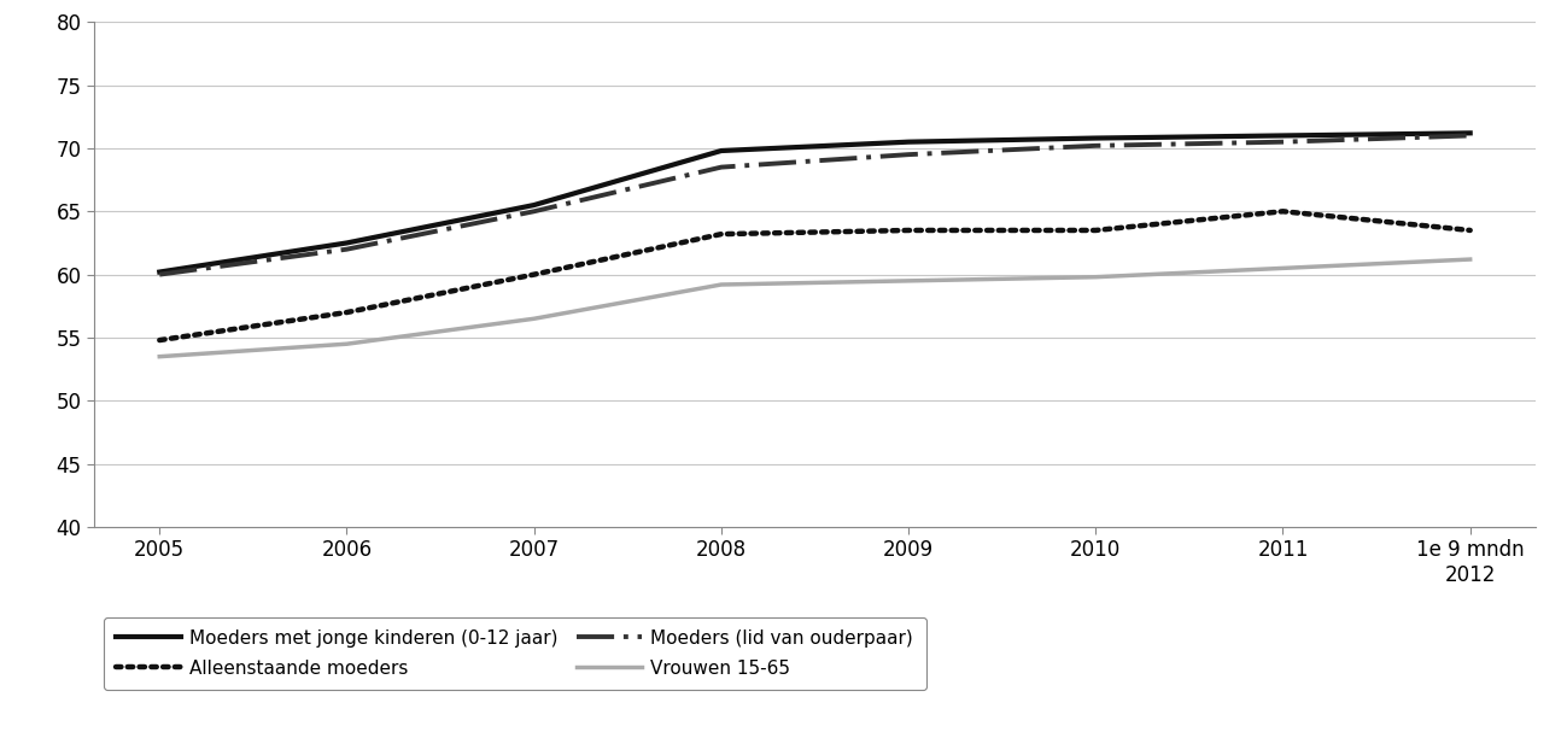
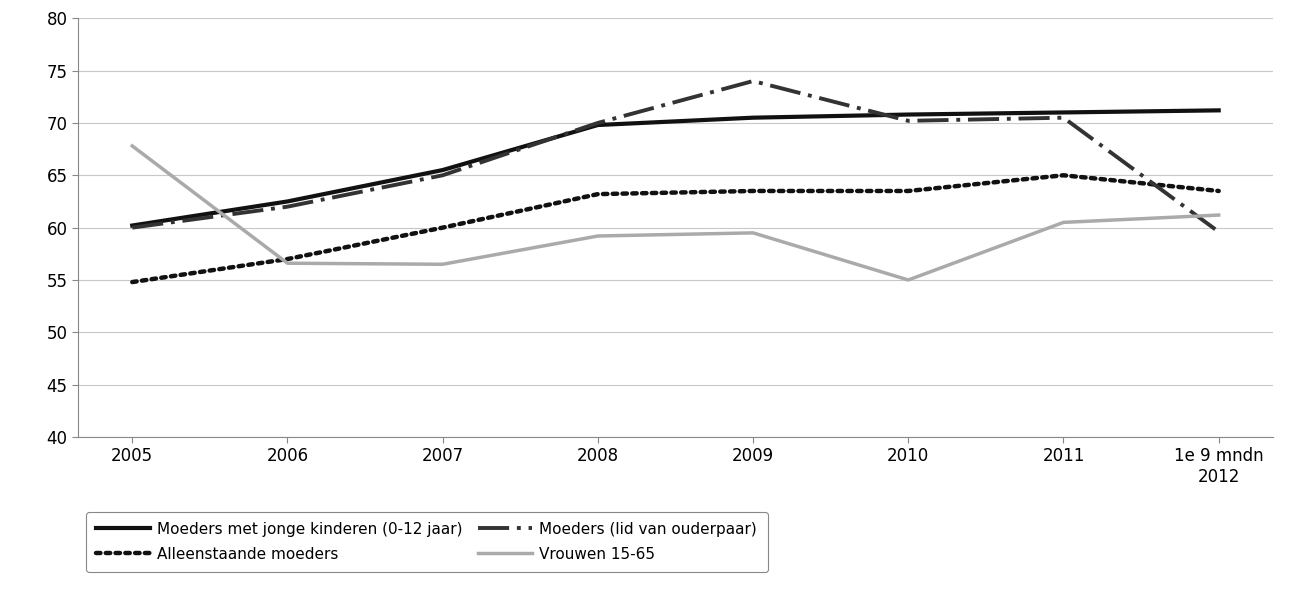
Vrouwen 15-65/2005: 53.5 -> 67.8
Vrouwen 15-65/2006: 54.5 -> 56.6
Moeders (lid van ouderpaar)/2008: 68.5 -> 70.0
Moeders (lid van ouderpaar)/2009: 69.5 -> 74.0
Vrouwen 15-65/2010: 59.8 -> 55.0
Moeders (lid van ouderpaar)/1e 9 mndn 2012: 71.0 -> 59.6
